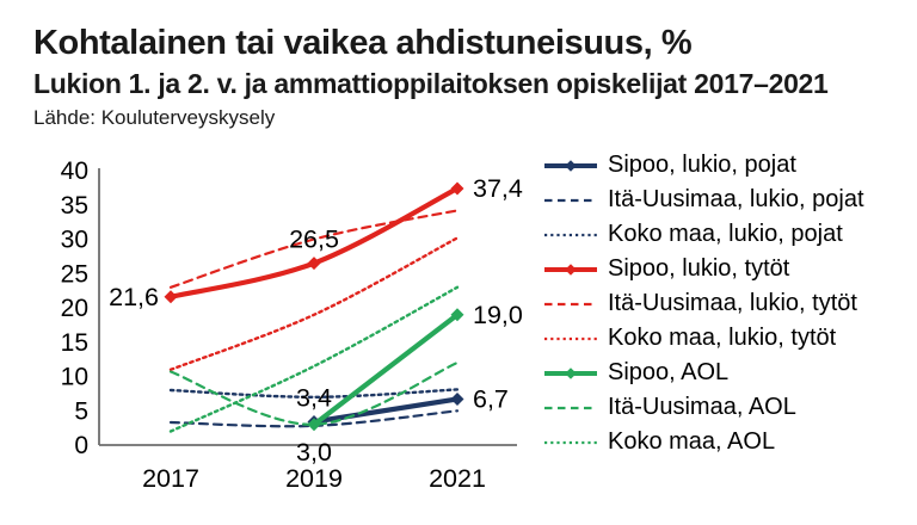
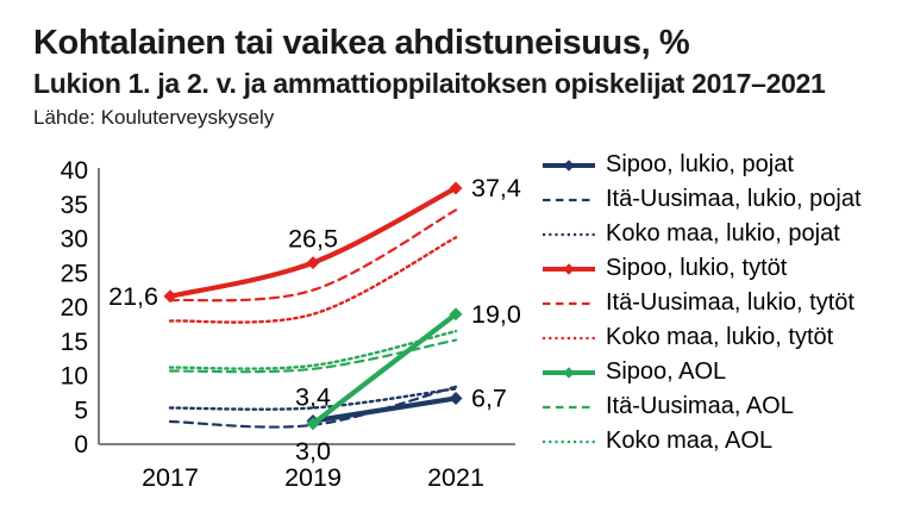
Koko maa, lukio, pojat/2017: 8 -> 5
Itä-Uusimaa, lukio, tytöt/2017: 23 -> 21
Koko maa, lukio, tytöt/2017: 11 -> 18
Koko maa, AOL/2017: 2 -> 11
Koko maa, lukio, pojat/2019: 7 -> 5
Itä-Uusimaa, lukio, tytöt/2019: 30 -> 22
Itä-Uusimaa, AOL/2019: 3 -> 11
Itä-Uusimaa, lukio, pojat/2021: 5 -> 8
Itä-Uusimaa, AOL/2021: 12 -> 15
Koko maa, AOL/2021: 23 -> 16
